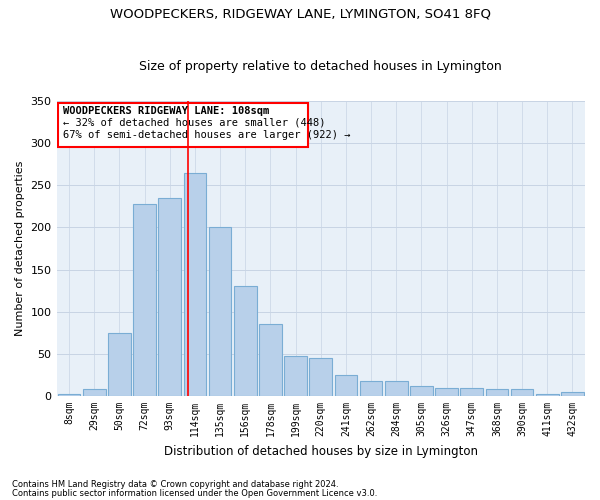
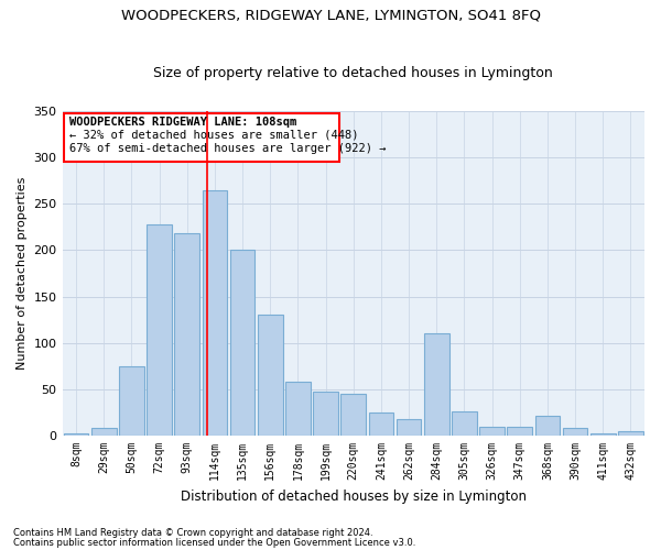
93sqm: 235 -> 218
178sqm: 85 -> 58
284sqm: 18 -> 110
305sqm: 12 -> 26
368sqm: 8 -> 22
